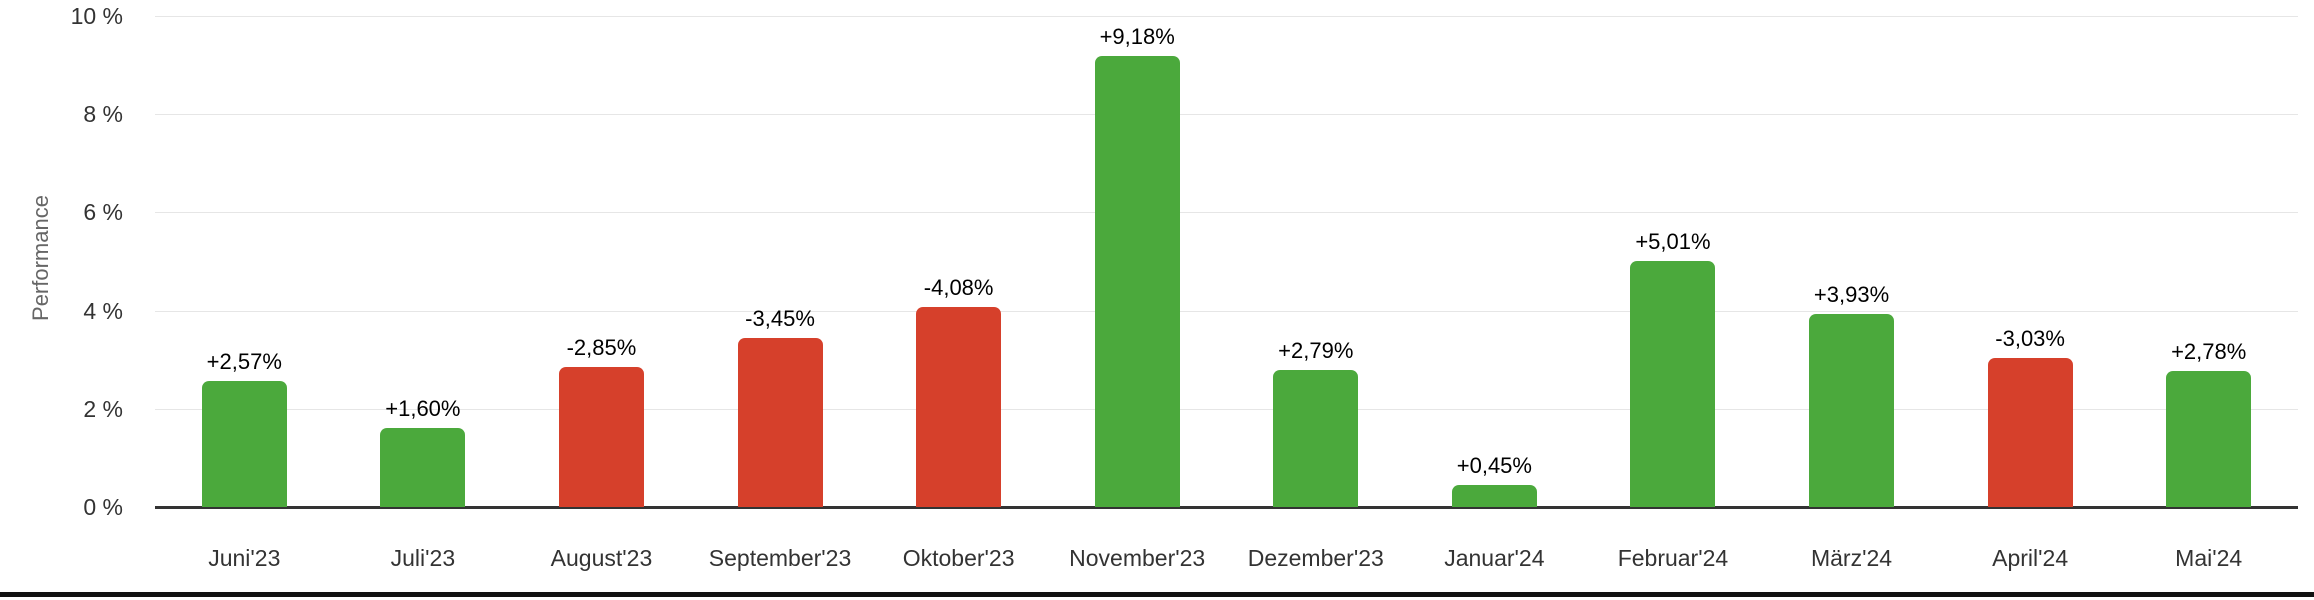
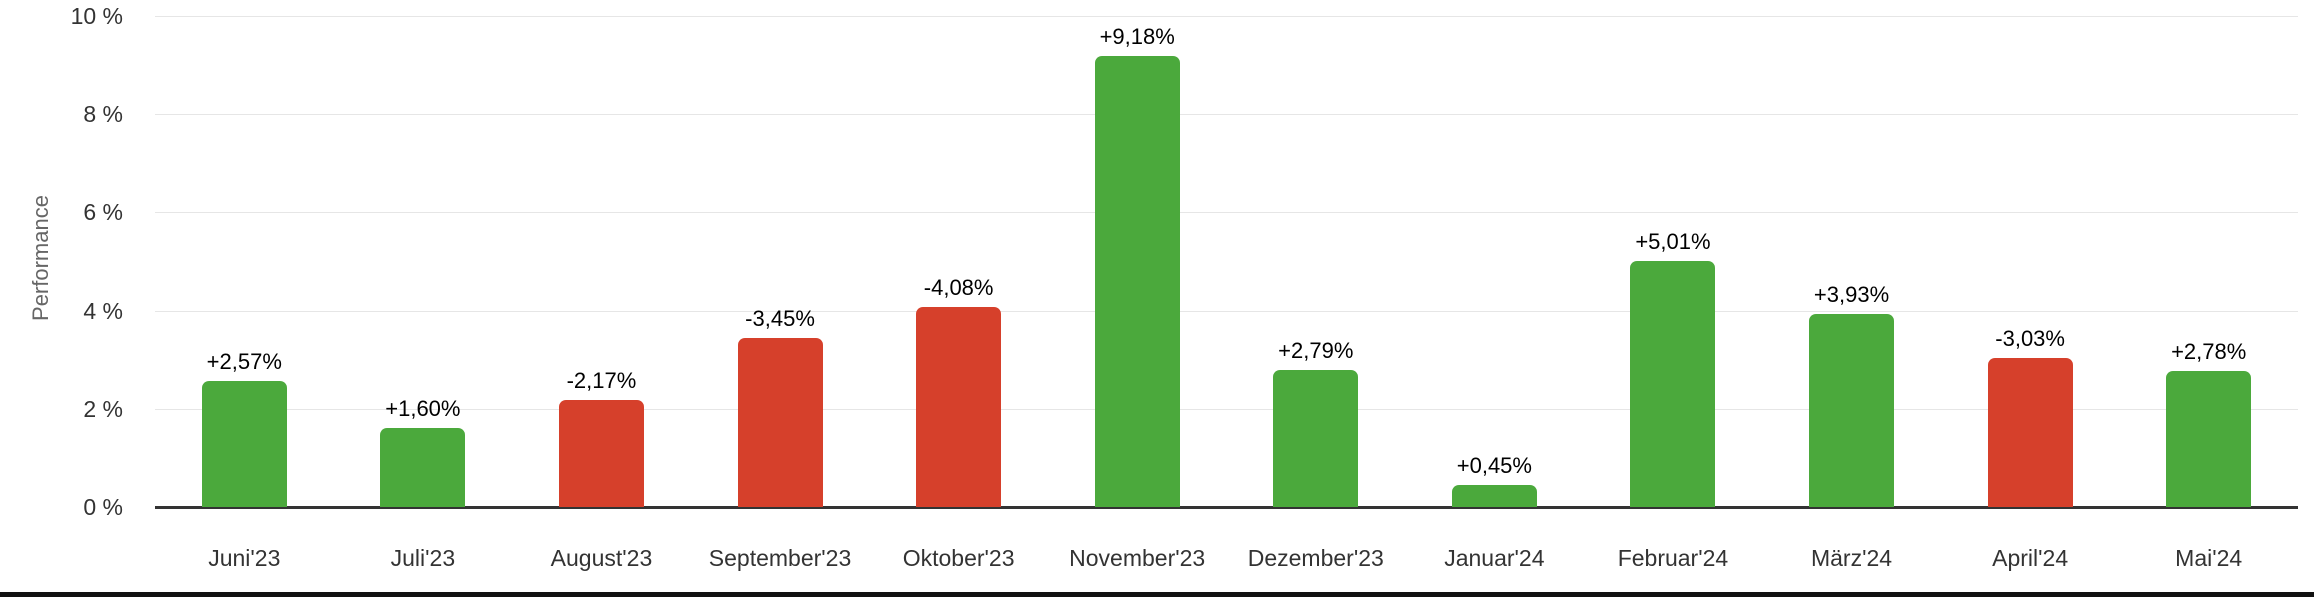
August'23: -2,85% -> -2,17%
